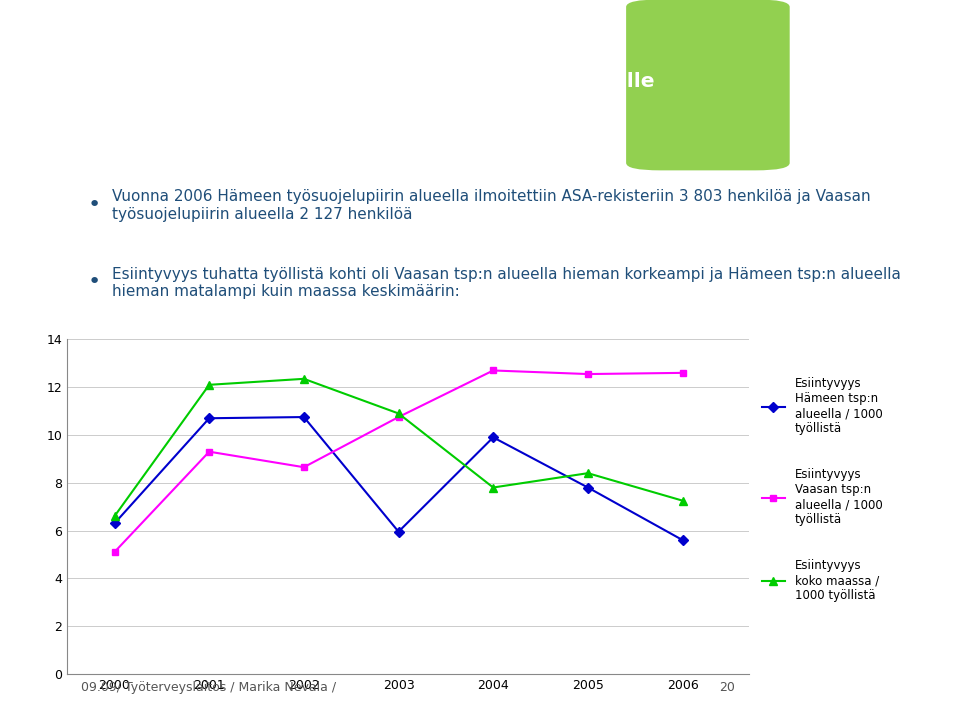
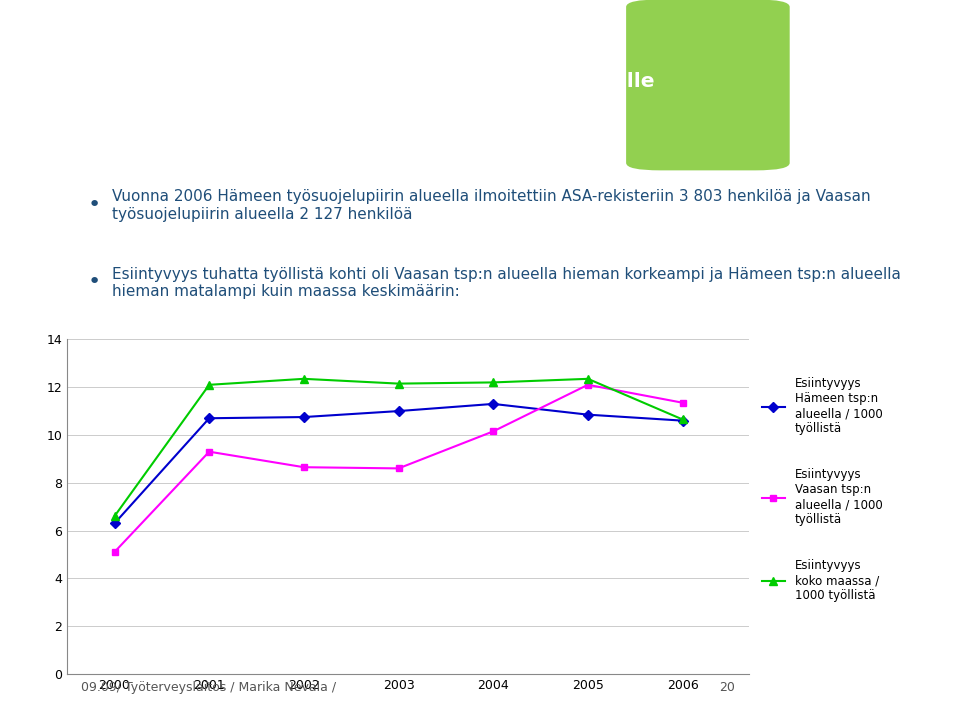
Esiintyvyys Hämeen tsp:n alueella / 1000 työllistä/2003: 5.95 -> 11.00
Esiintyvyys Vaasan tsp:n alueella / 1000 työllistä/2003: 10.75 -> 8.60
Esiintyvyys koko maassa / 1000 työllistä/2003: 10.90 -> 12.15
Esiintyvyys Hämeen tsp:n alueella / 1000 työllistä/2004: 9.90 -> 11.30
Esiintyvyys Vaasan tsp:n alueella / 1000 työllistä/2004: 12.70 -> 10.15
Esiintyvyys koko maassa / 1000 työllistä/2004: 7.80 -> 12.20
Esiintyvyys Hämeen tsp:n alueella / 1000 työllistä/2005: 7.80 -> 10.85
Esiintyvyys Vaasan tsp:n alueella / 1000 työllistä/2005: 12.55 -> 12.10
Esiintyvyys koko maassa / 1000 työllistä/2005: 8.40 -> 12.35
Esiintyvyys Hämeen tsp:n alueella / 1000 työllistä/2006: 5.60 -> 10.60
Esiintyvyys Vaasan tsp:n alueella / 1000 työllistä/2006: 12.60 -> 11.35
Esiintyvyys koko maassa / 1000 työllistä/2006: 7.25 -> 10.65
